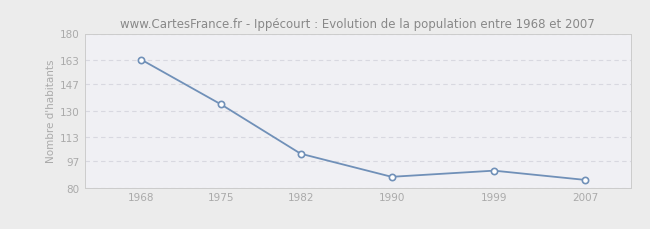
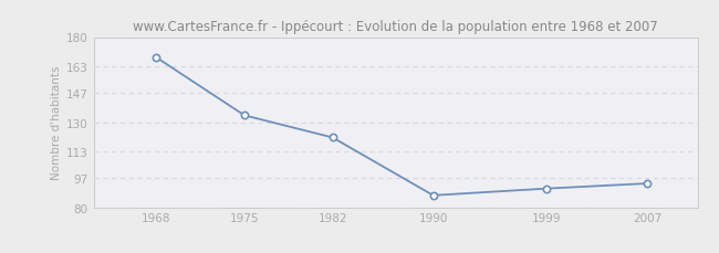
1968: 163 -> 168
1982: 102 -> 121
2007: 85 -> 94
